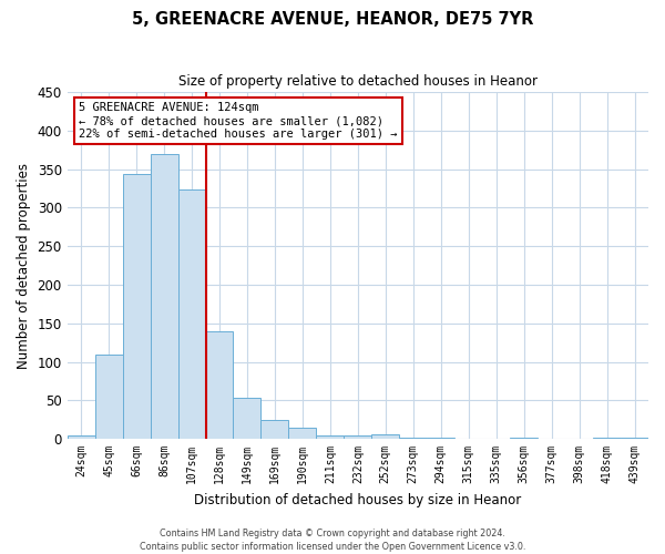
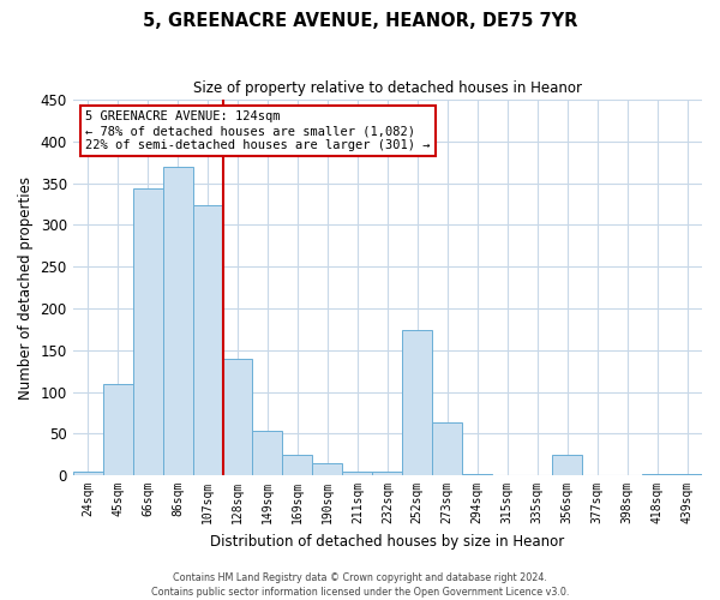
252sqm: 6 -> 174
273sqm: 2 -> 64
356sqm: 1 -> 24
